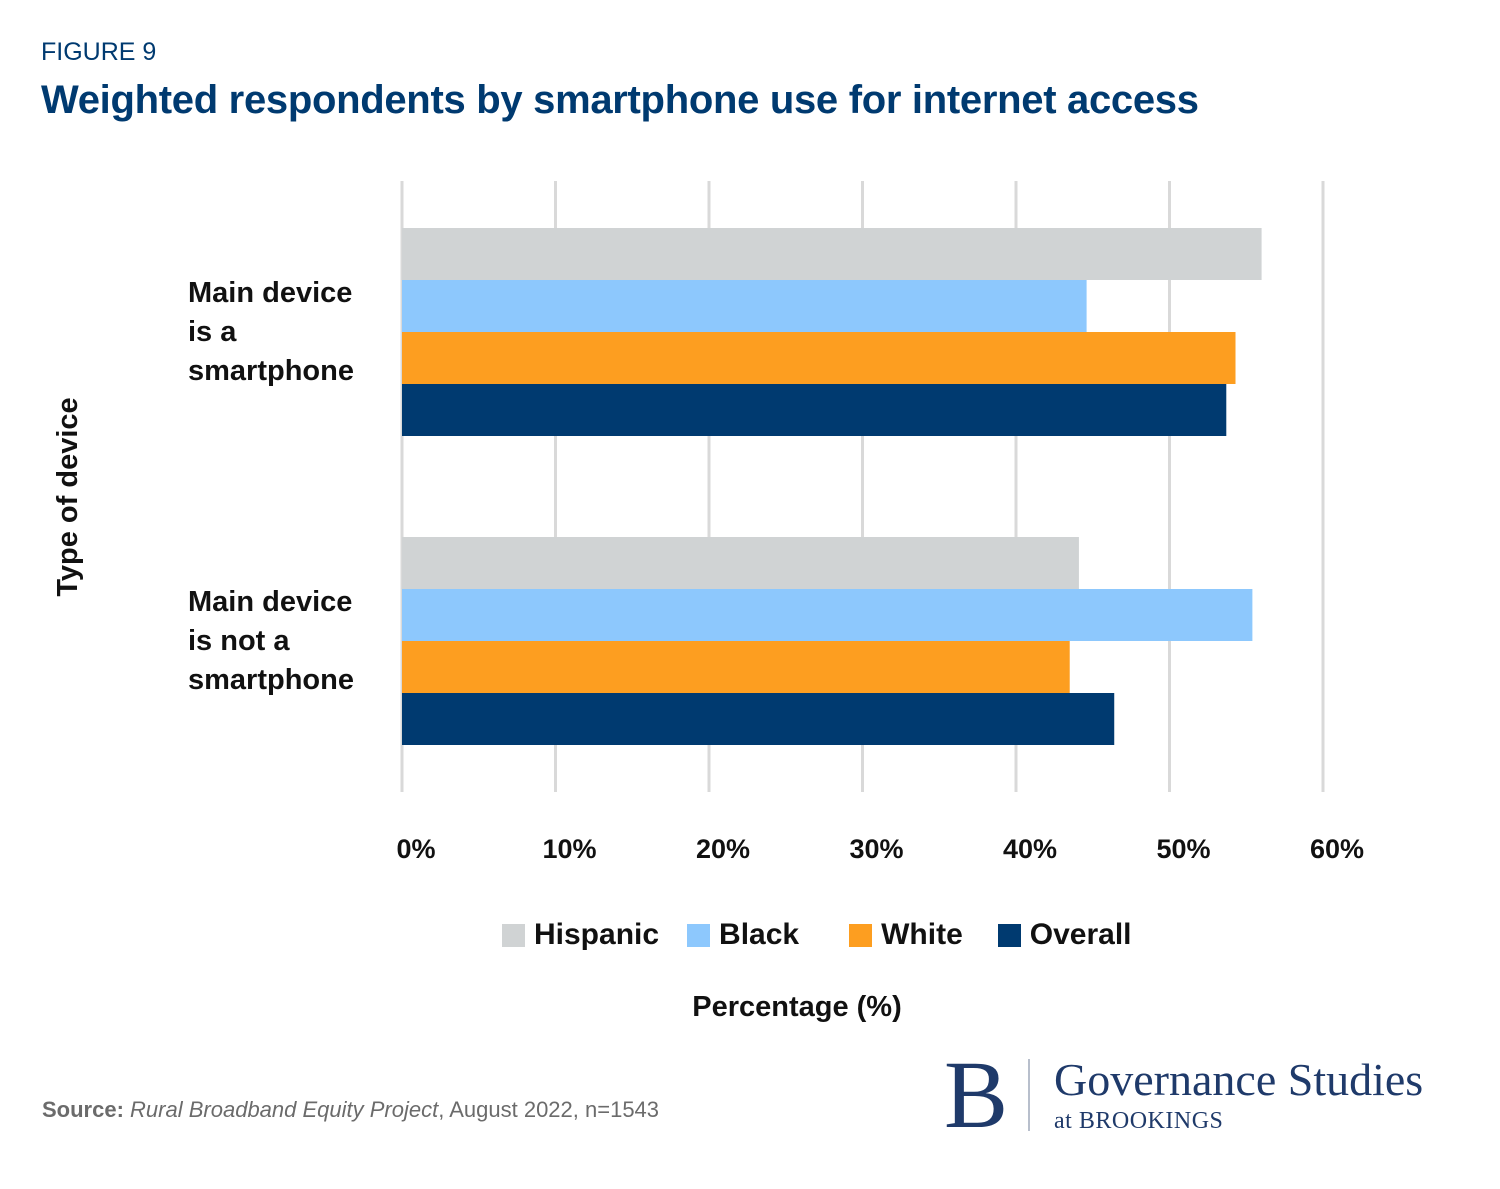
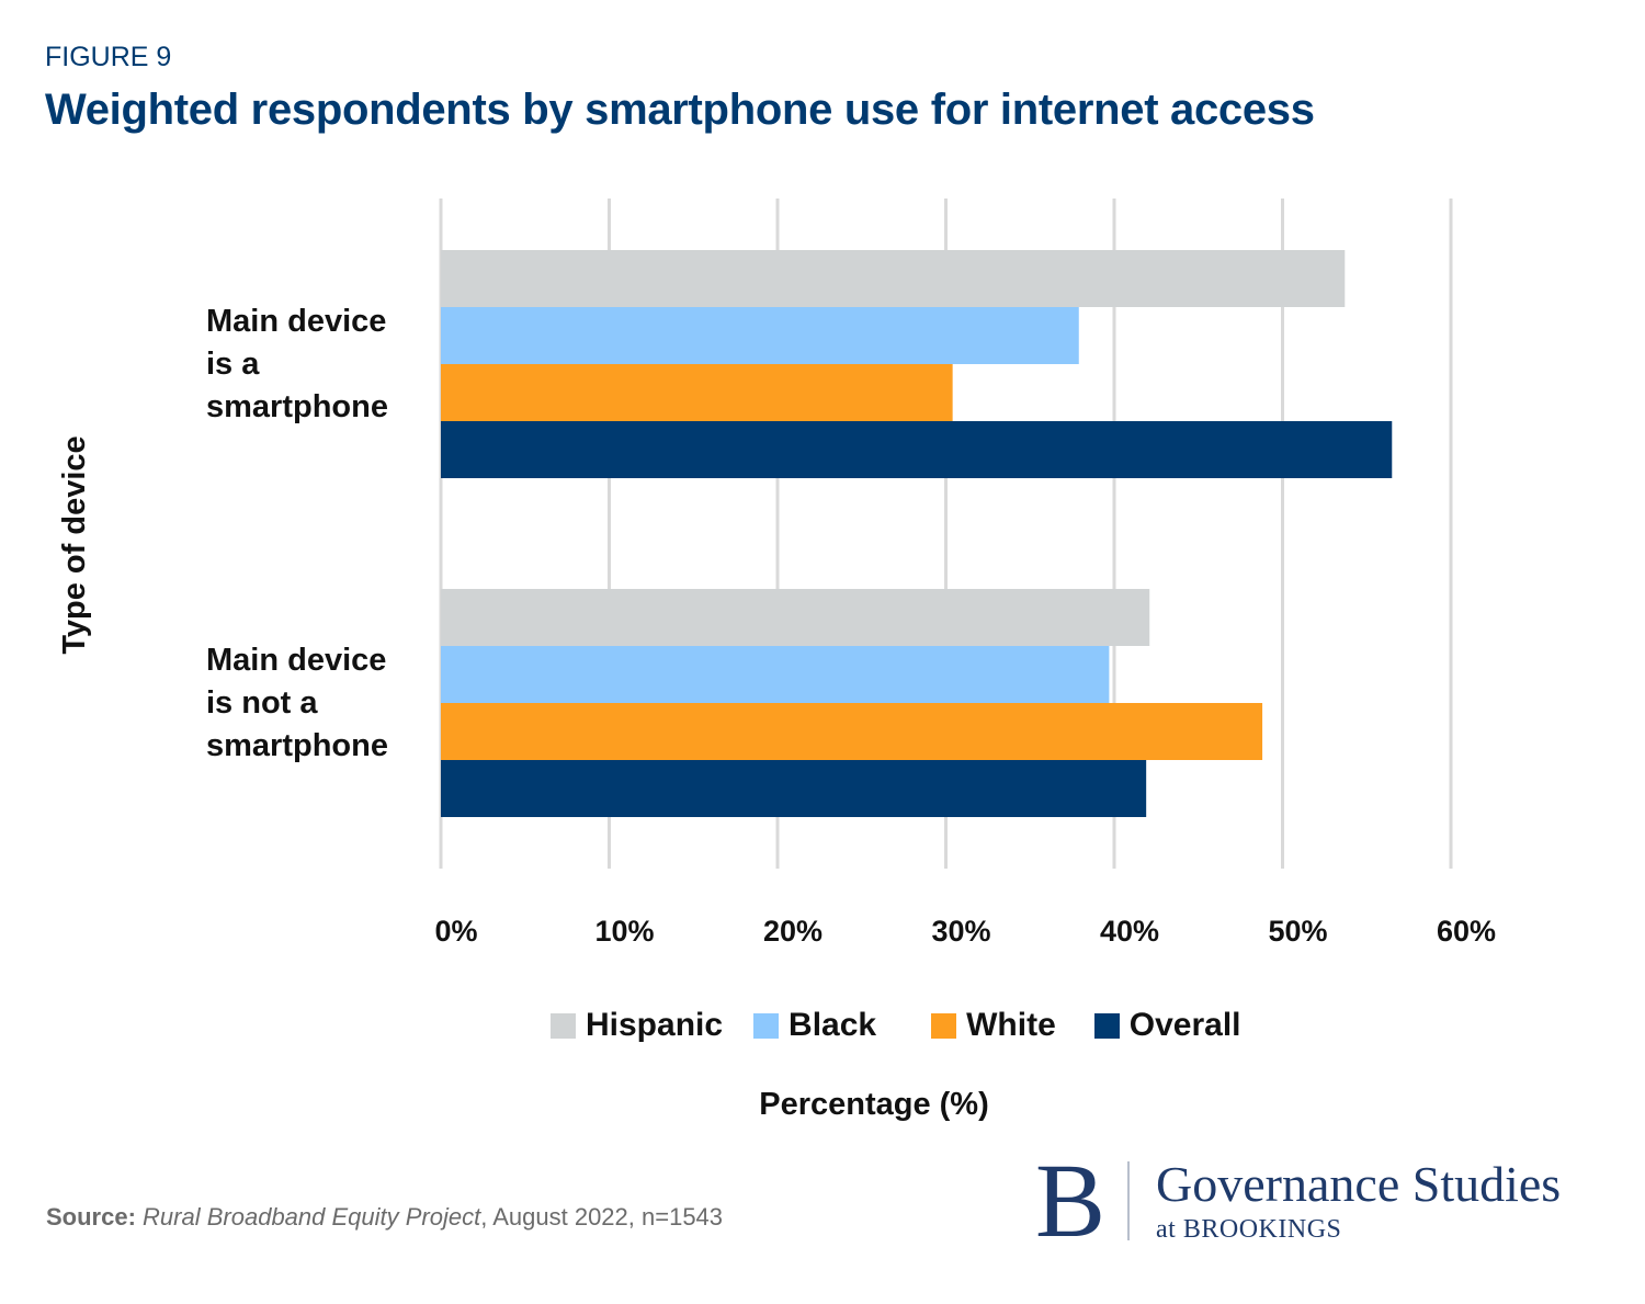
Hispanic/Main device is a smartphone: 56.0% -> 53.7%
Black/Main device is a smartphone: 44.6% -> 37.9%
White/Main device is a smartphone: 54.3% -> 30.4%
Overall/Main device is a smartphone: 53.7% -> 56.5%
Hispanic/Main device is not a smartphone: 44.1% -> 42.1%
Black/Main device is not a smartphone: 55.4% -> 39.7%
White/Main device is not a smartphone: 43.5% -> 48.8%
Overall/Main device is not a smartphone: 46.4% -> 41.9%
